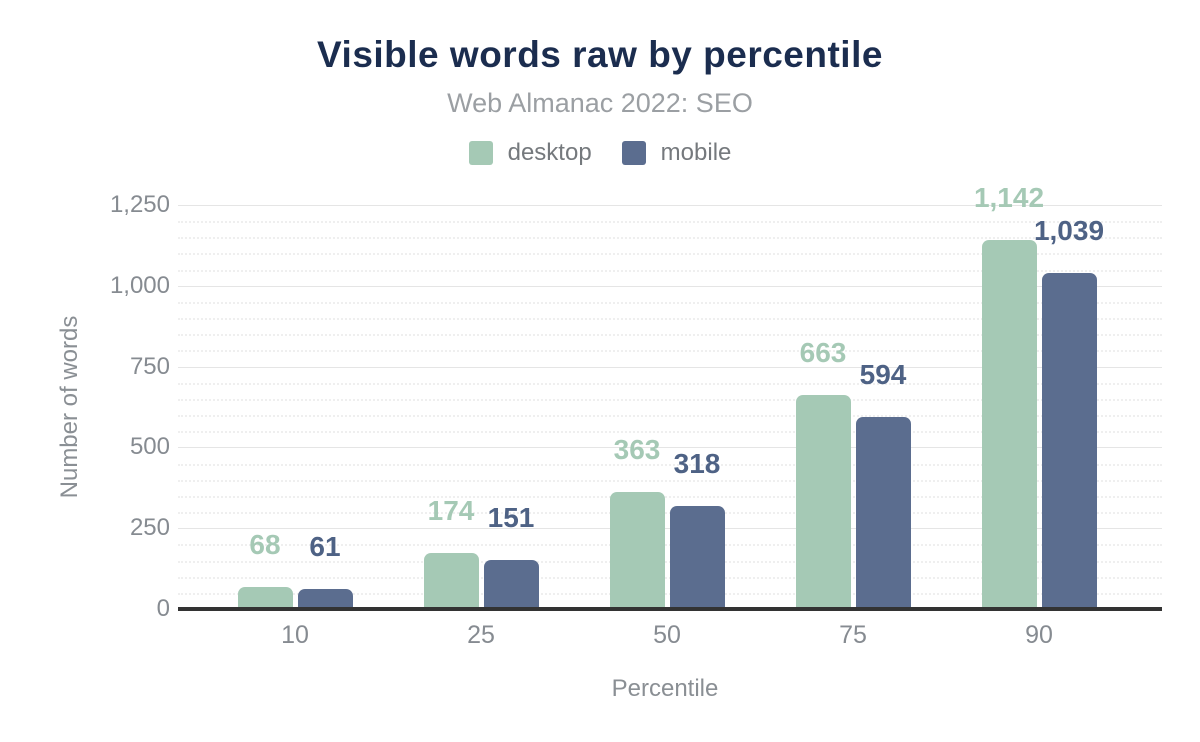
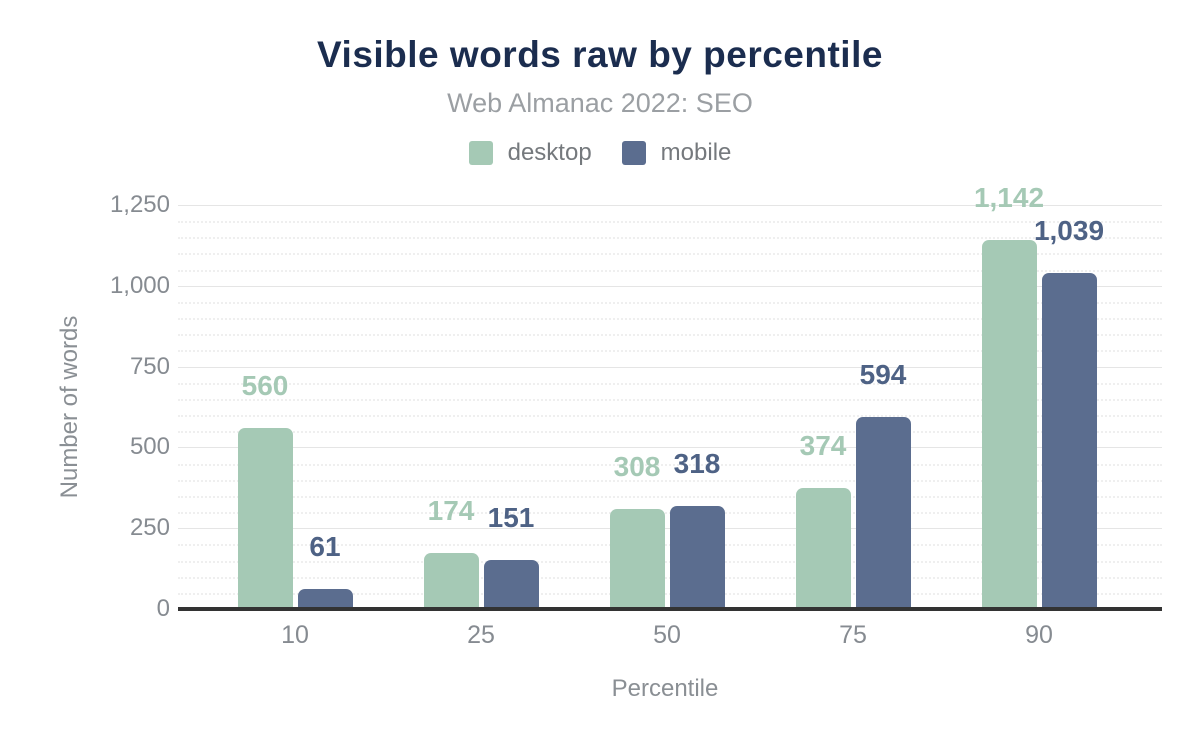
desktop/10: 68 -> 560
desktop/50: 363 -> 308
desktop/75: 663 -> 374
